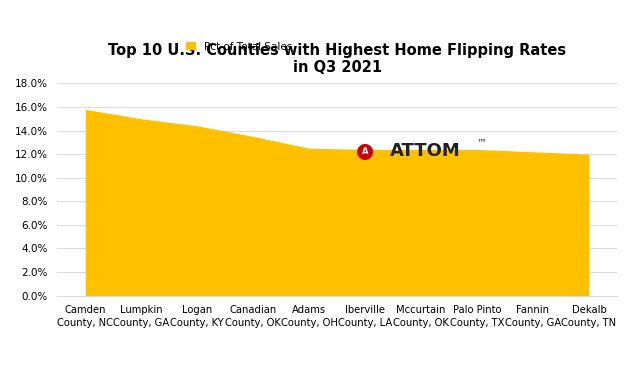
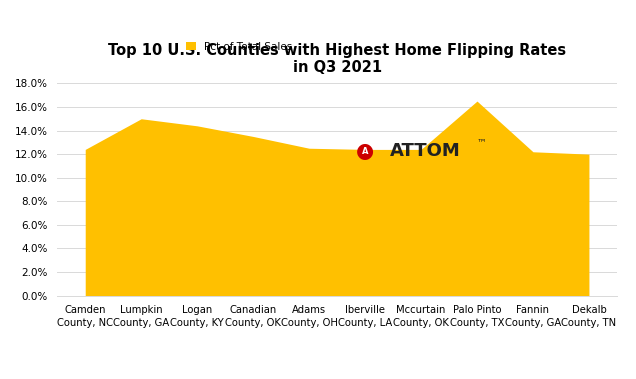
Camden County, NC: 15.8% -> 12.4%
Palo Pinto County, TX: 12.4% -> 16.5%
